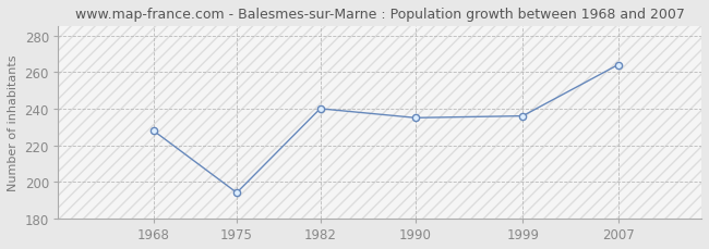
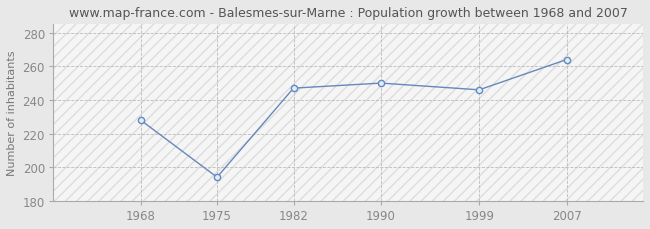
1982: 240 -> 247
1990: 235 -> 250
1999: 236 -> 246
